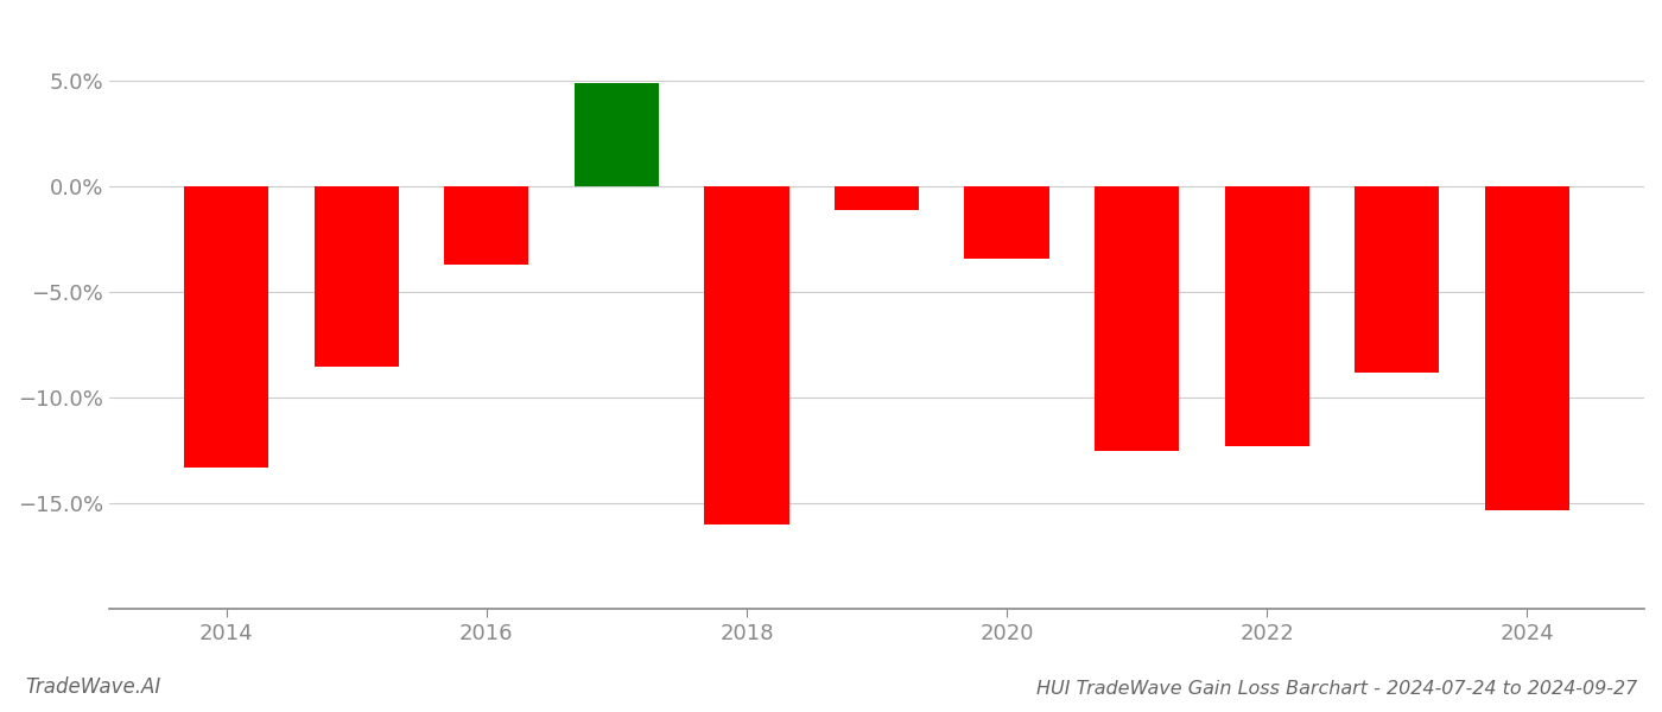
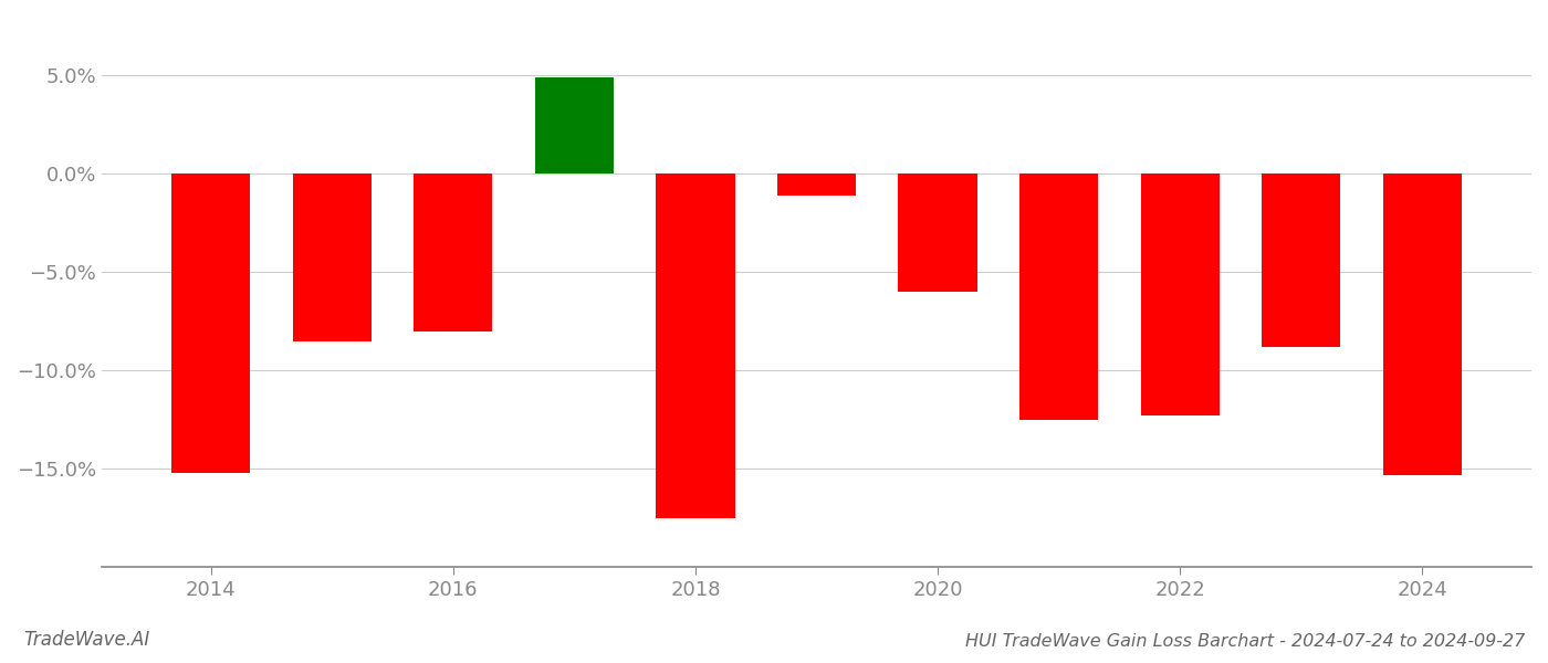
2014: -13.3% -> -15.2%
2016: -3.7% -> -8.0%
2018: -16.0% -> -17.5%
2020: -3.4% -> -6.0%
